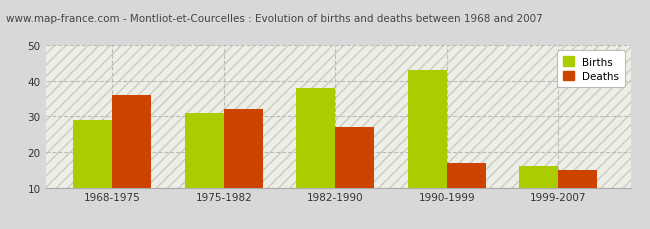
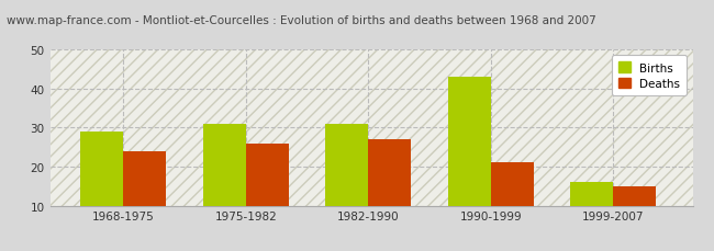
Deaths/1968-1975: 36 -> 24
Deaths/1975-1982: 32 -> 26
Births/1982-1990: 38 -> 31
Deaths/1990-1999: 17 -> 21
